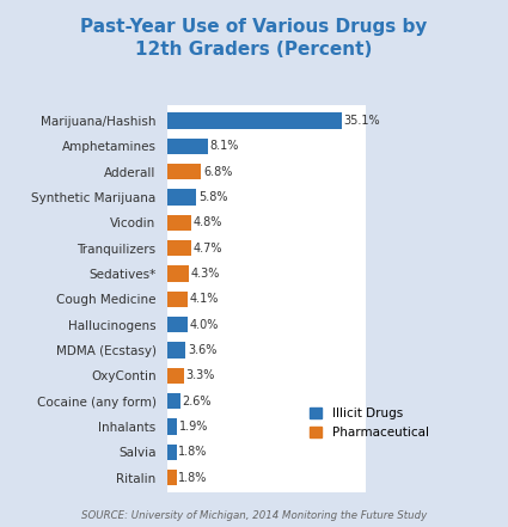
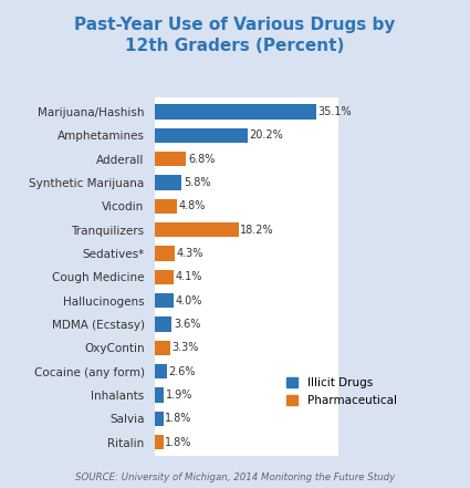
Amphetamines: 8.1% -> 20.2%
Tranquilizers: 4.7% -> 18.2%
